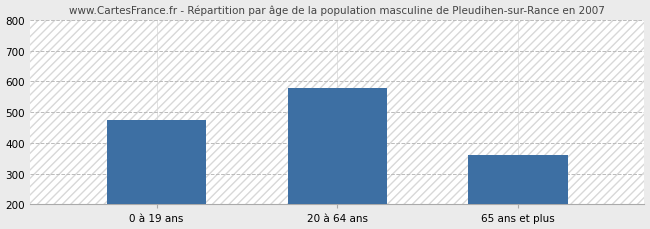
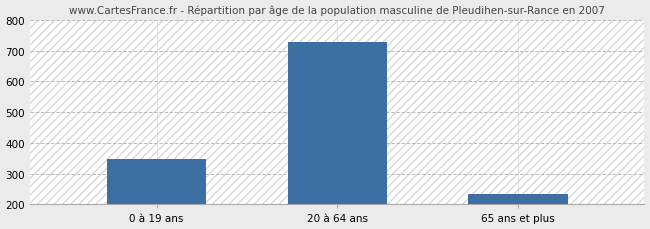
0 à 19 ans: 475 -> 348
20 à 64 ans: 580 -> 730
65 ans et plus: 360 -> 235
